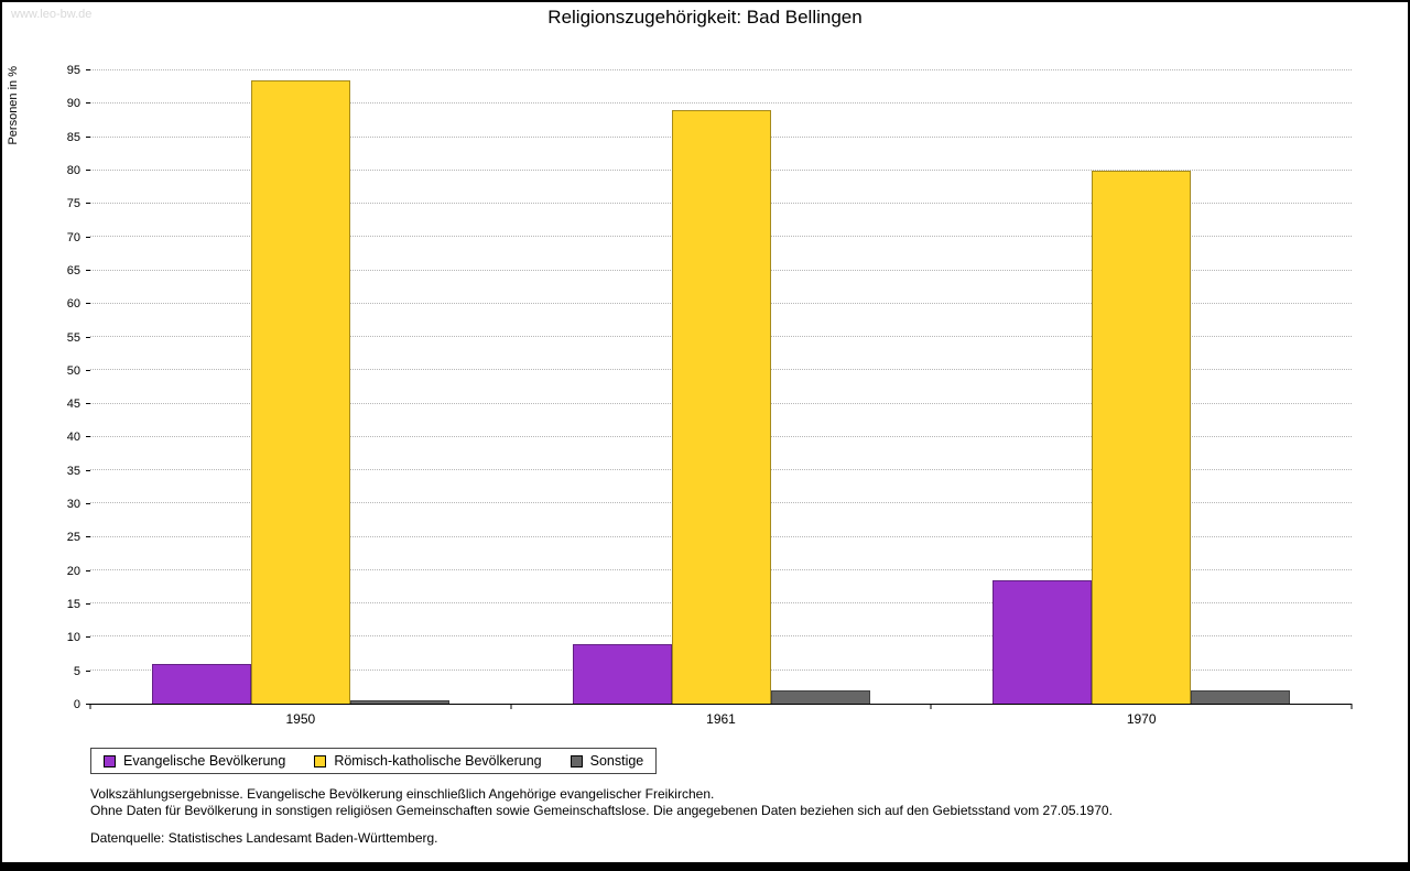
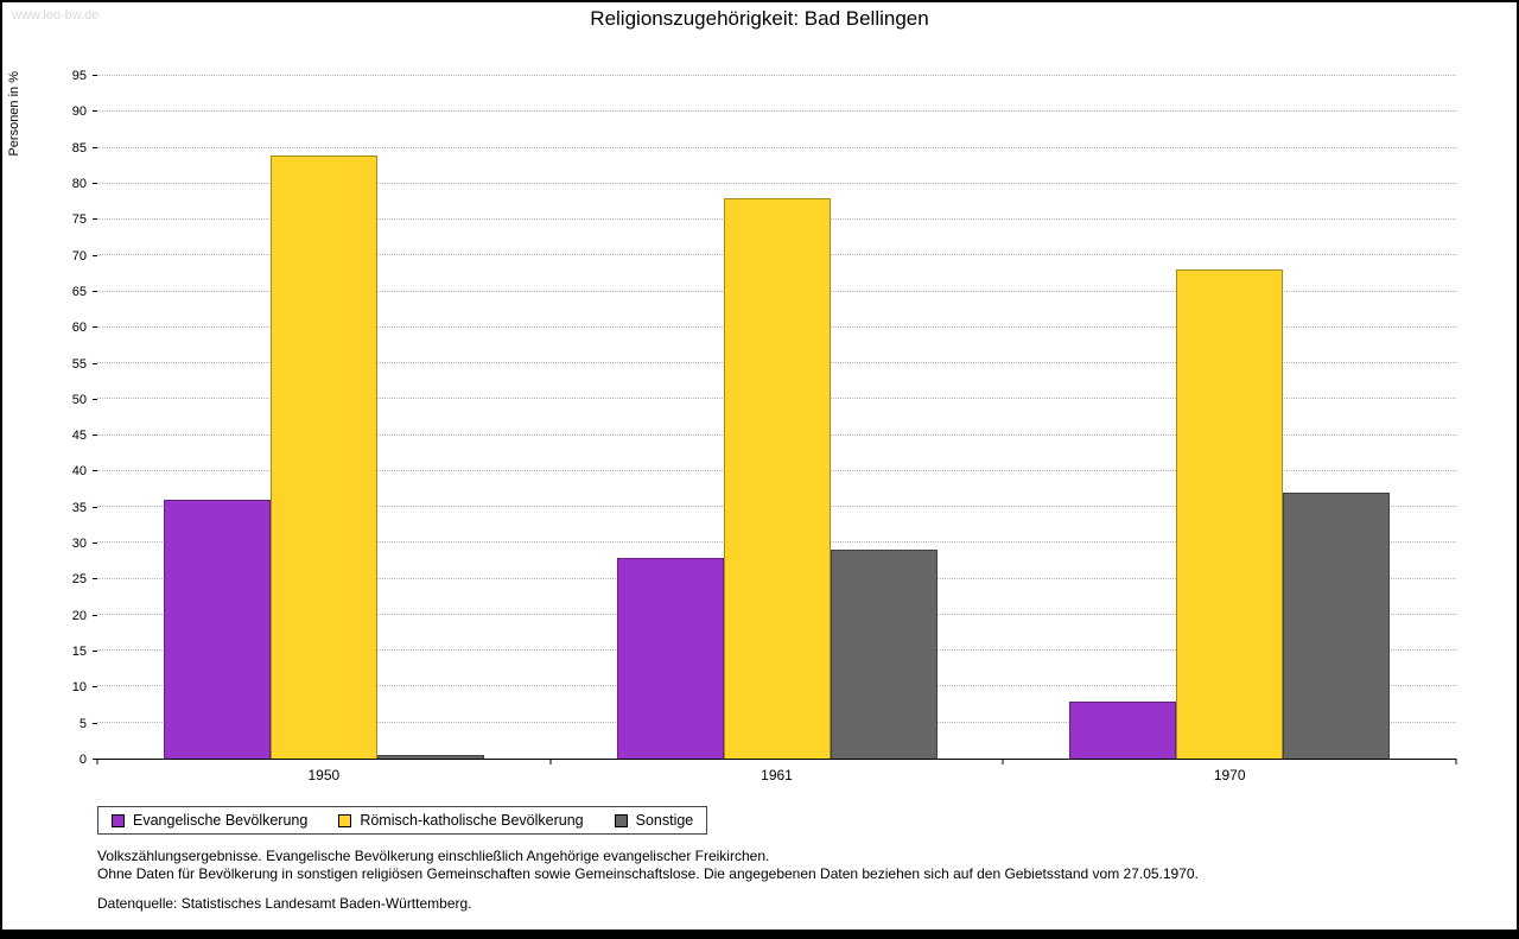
Evangelische Bevölkerung/1950: 6 -> 36
Römisch-katholische Bevölkerung/1950: 94 -> 84
Evangelische Bevölkerung/1961: 9 -> 28
Römisch-katholische Bevölkerung/1961: 89 -> 78
Sonstige/1961: 2 -> 29
Evangelische Bevölkerung/1970: 18 -> 8
Römisch-katholische Bevölkerung/1970: 80 -> 68
Sonstige/1970: 2 -> 37
